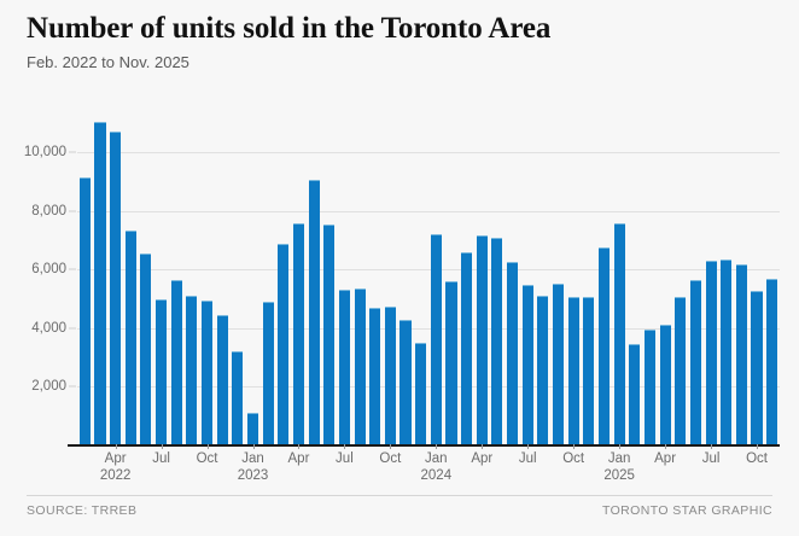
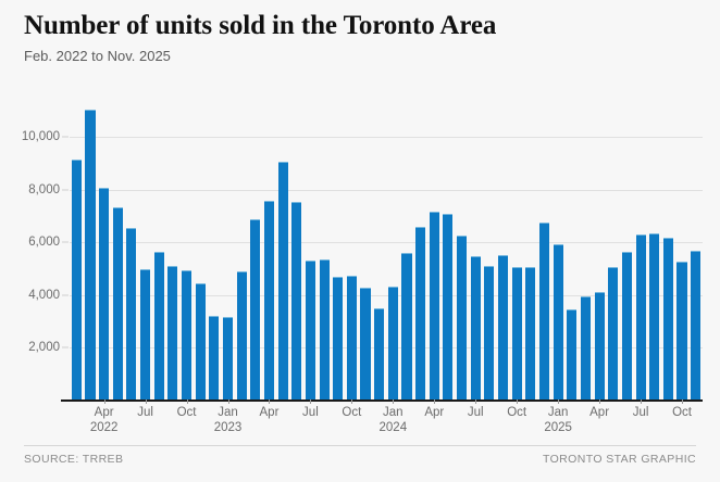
Apr 2022: 10700 -> 8100
Jan 2023: 1100 -> 3200
Jan 2024: 7200 -> 4300
Jan 2025: 7600 -> 5900
